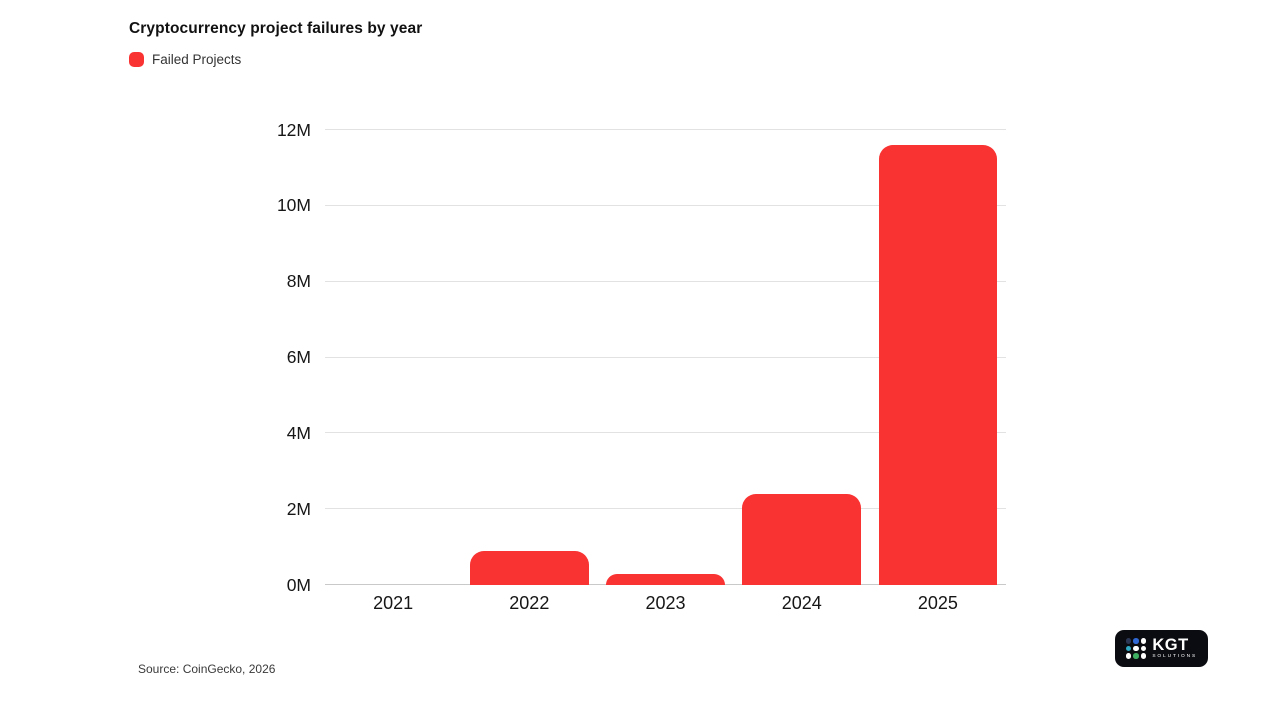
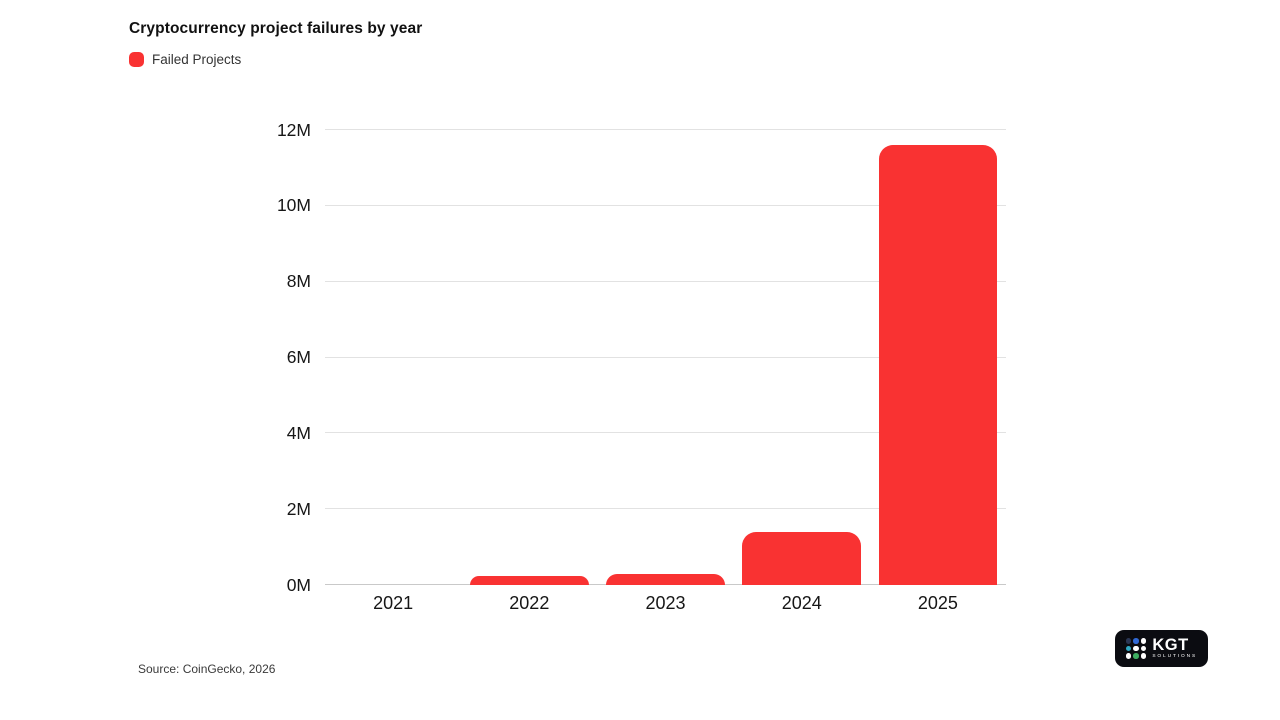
2022: 0.9M -> 0.2M
2024: 2.4M -> 1.4M
